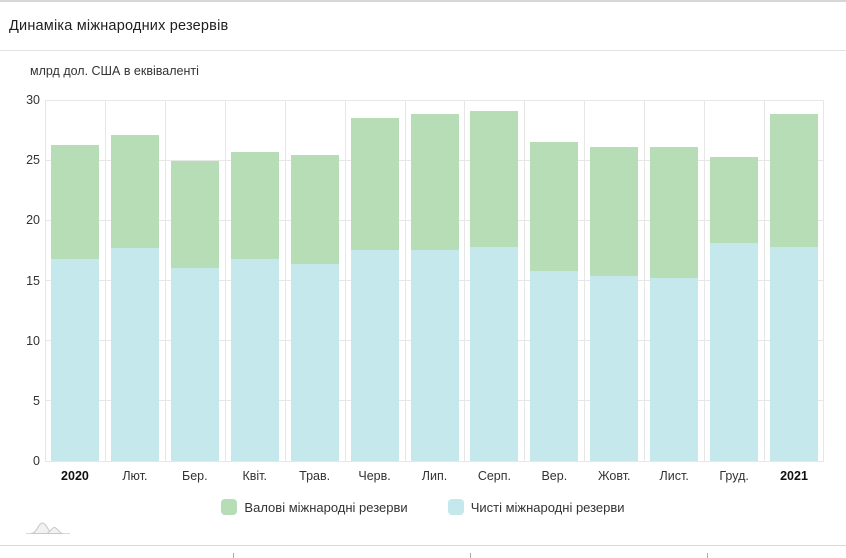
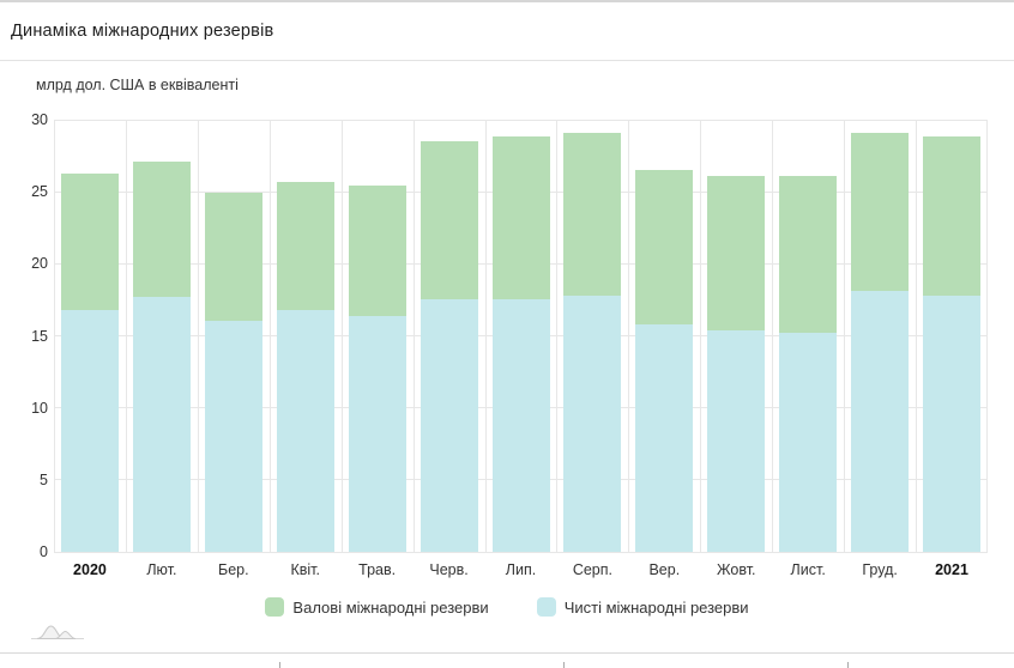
Валові міжнародні резерви/Груд.: 25.3 -> 29.1
